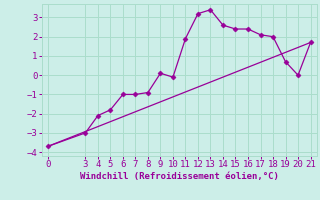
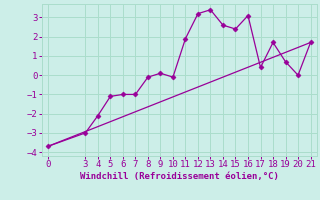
5: -1.8 -> -1.1
8: -0.9 -> -0.1
16: 2.4 -> 3.1
17: 2.1 -> 0.4
18: 2.0 -> 1.7
